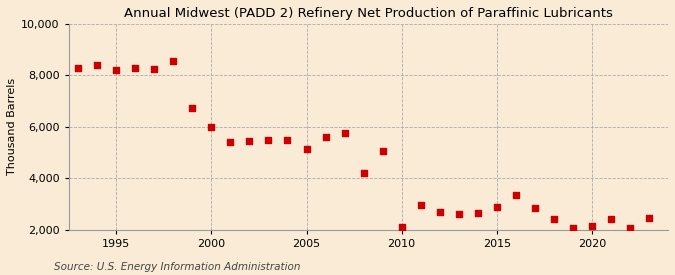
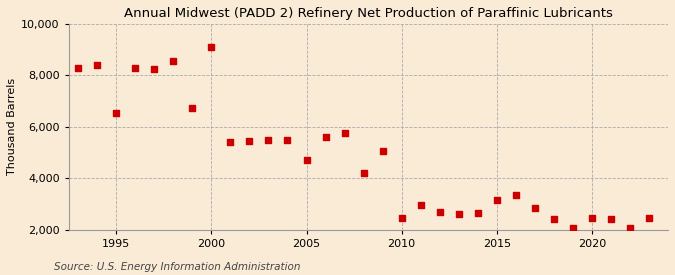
1995: 8,200 -> 6,550
2000: 6,000 -> 9,100
2005: 5,150 -> 4,700
2010: 2,100 -> 2,450
2015: 2,900 -> 3,150
2020: 2,150 -> 2,450
